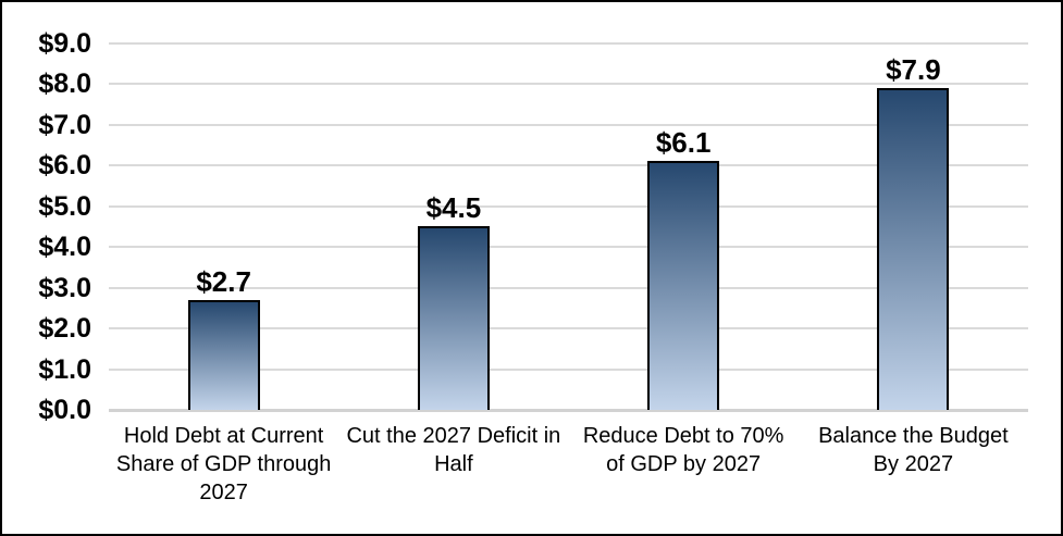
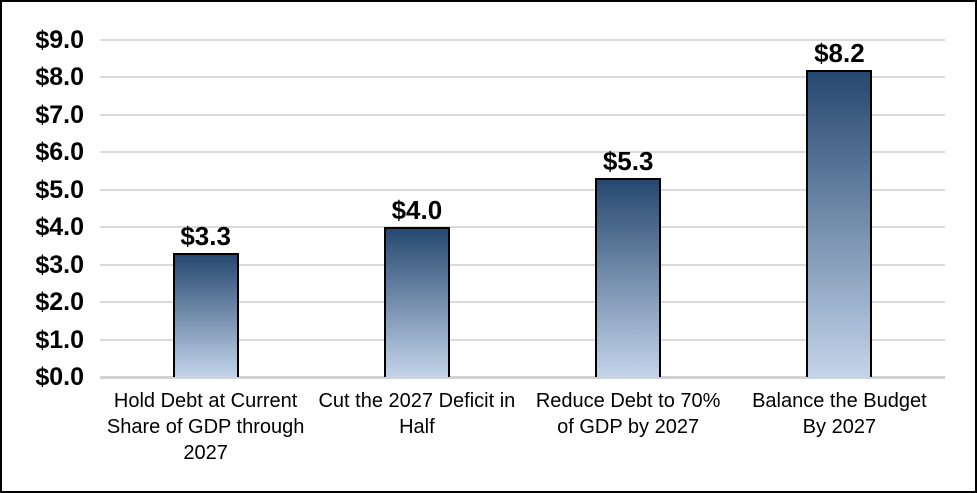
Hold Debt at Current Share of GDP through 2027: $2.7 -> $3.3
Cut the 2027 Deficit in Half: $4.5 -> $4.0
Reduce Debt to 70% of GDP by 2027: $6.1 -> $5.3
Balance the Budget By 2027: $7.9 -> $8.2
